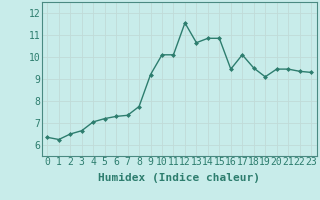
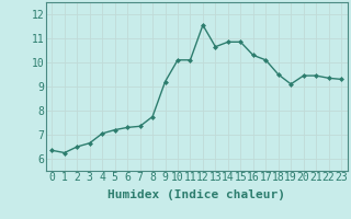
16: 9.45 -> 10.30
